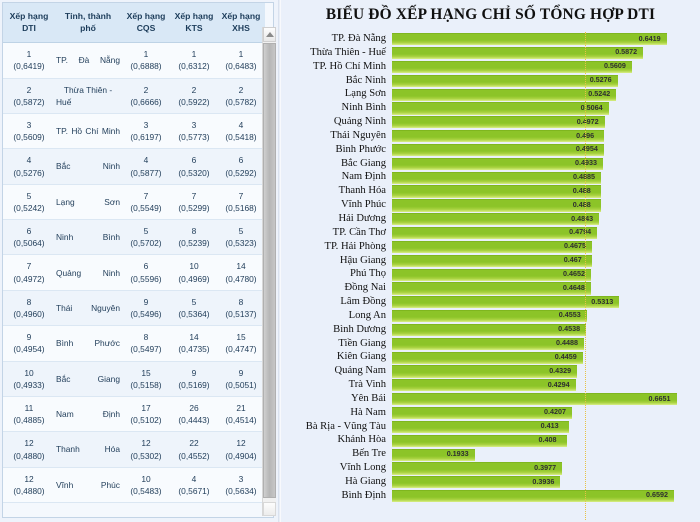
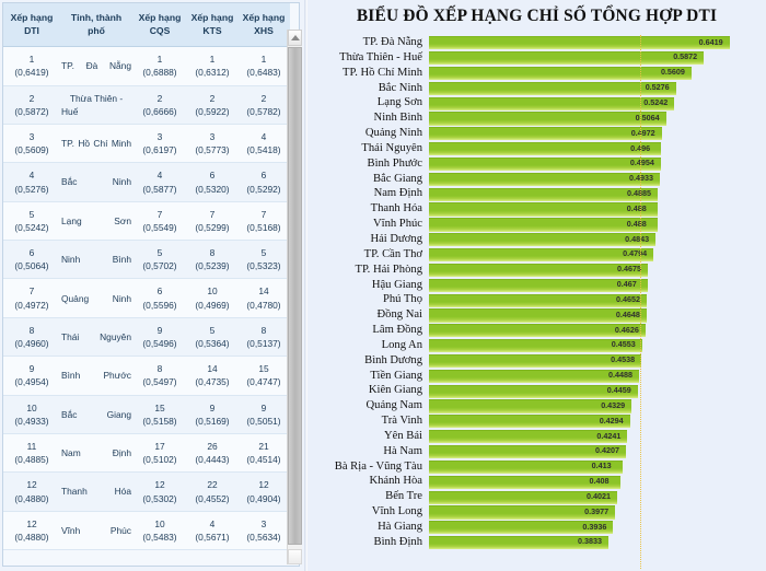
Lâm Đồng: 0.5313 -> 0.4626
Yên Bái: 0.6651 -> 0.4241
Bến Tre: 0.1933 -> 0.4021
Bình Định: 0.6592 -> 0.3833
